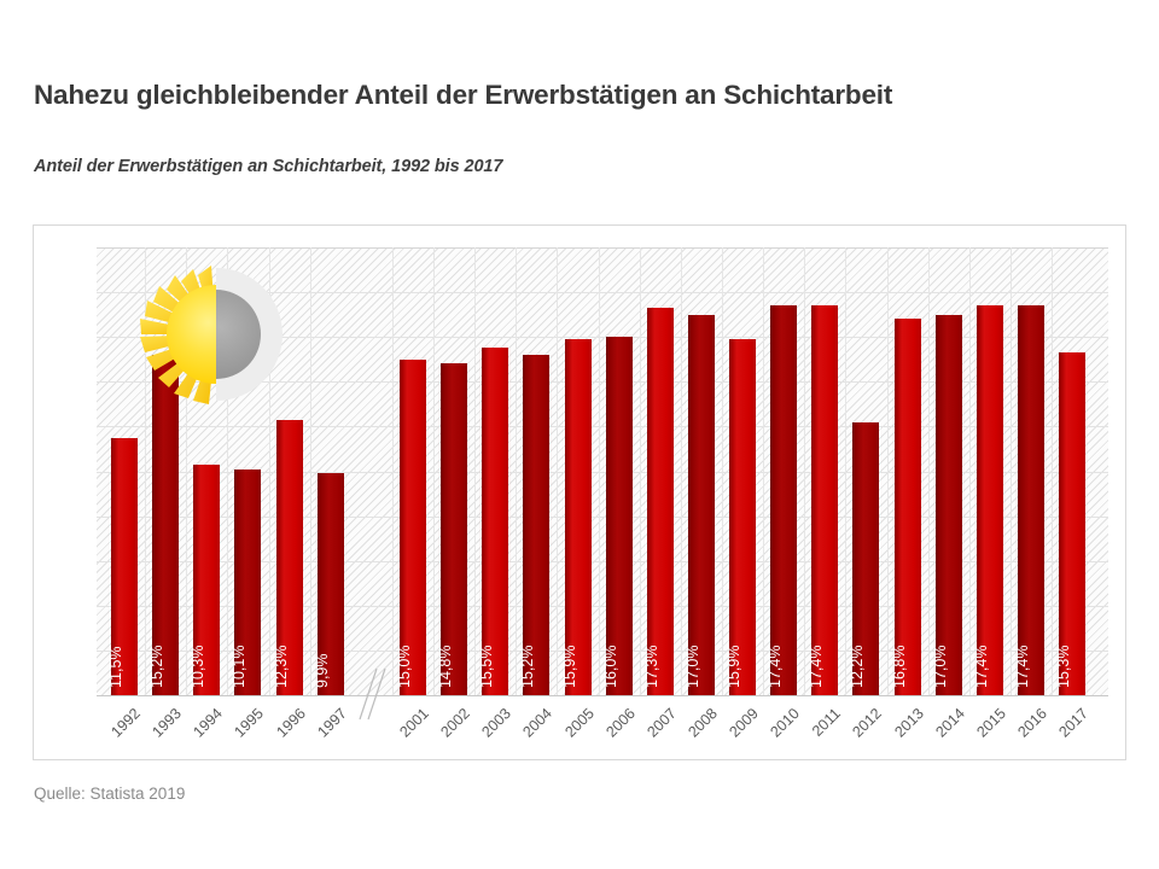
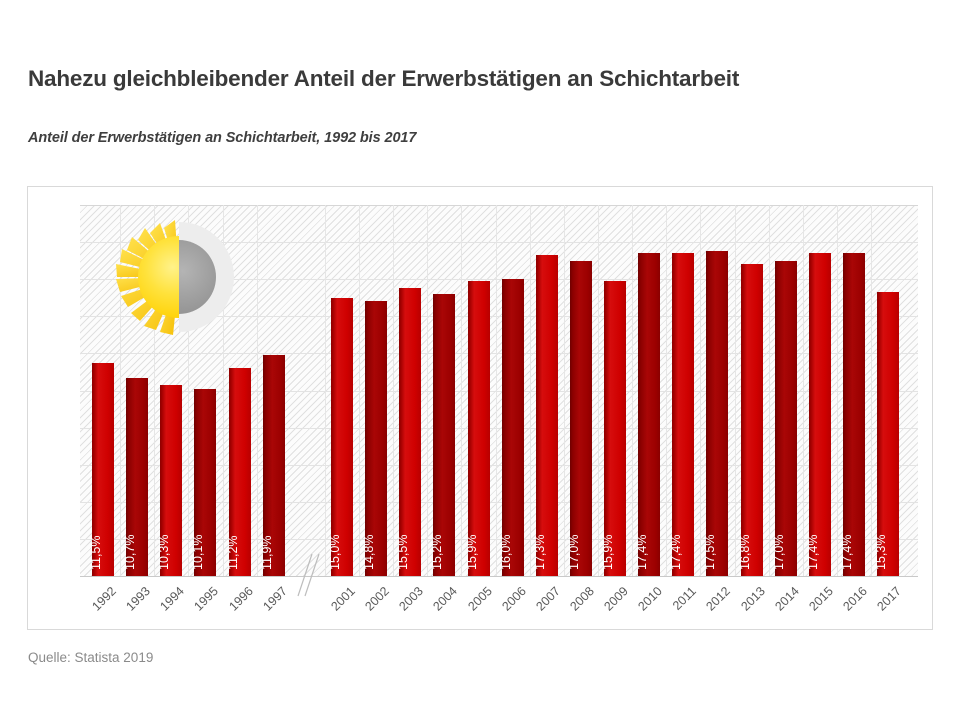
1993: 15,2% -> 10,7%
1996: 12,3% -> 11,2%
1997: 9,9% -> 11,9%
2012: 12,2% -> 17,5%
